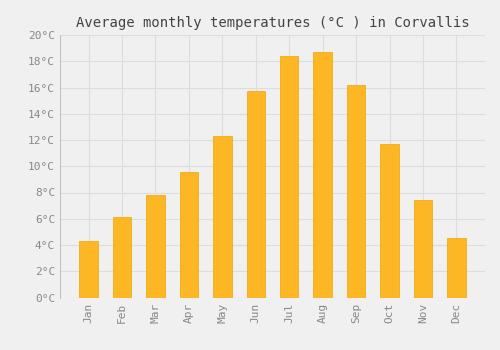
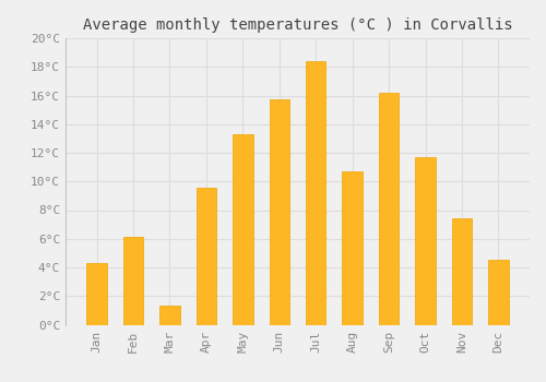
Mar: 7.8°C -> 1.3°C
May: 12.3°C -> 13.3°C
Aug: 18.7°C -> 10.7°C
